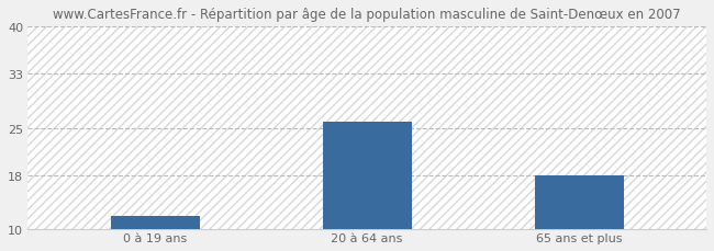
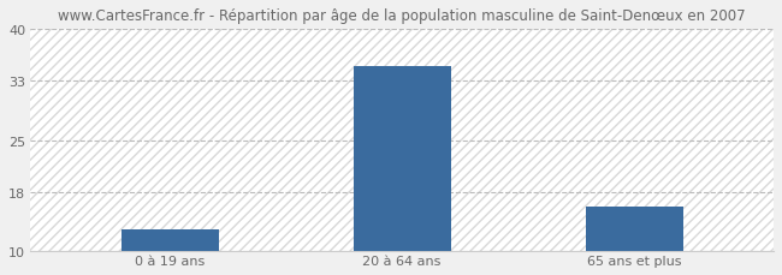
0 à 19 ans: 12 -> 13
20 à 64 ans: 26 -> 35
65 ans et plus: 18 -> 16
